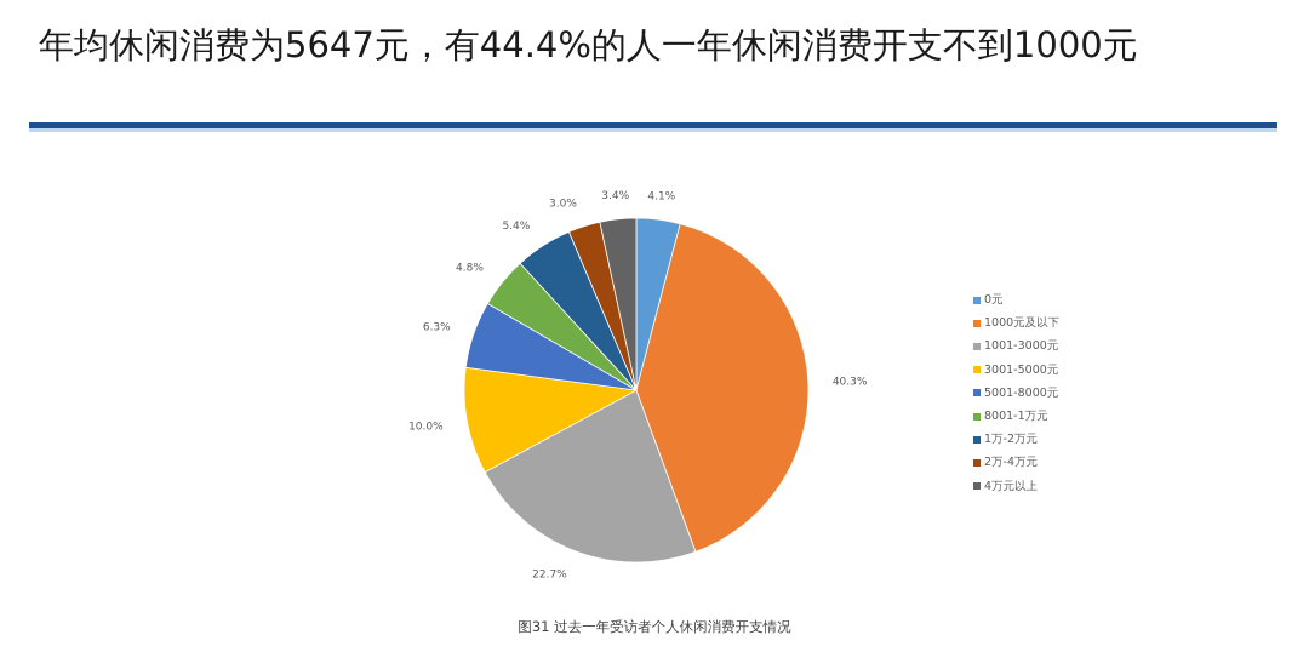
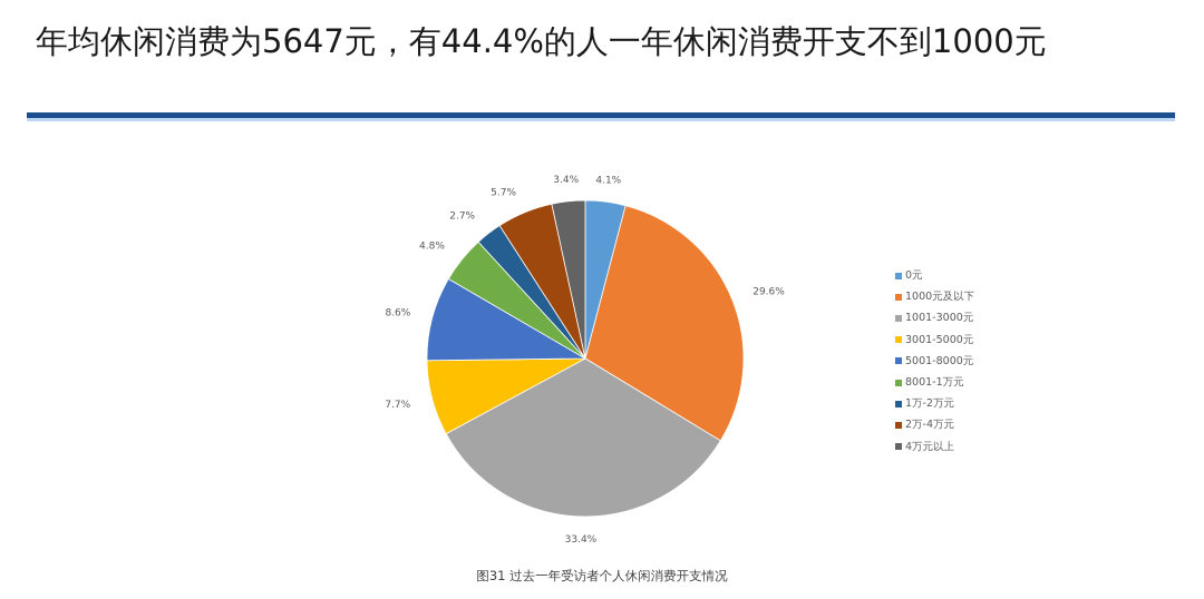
1000元及以下: 40.3% -> 29.6%
1001-3000元: 22.7% -> 33.4%
3001-5000元: 10.0% -> 7.7%
5001-8000元: 6.3% -> 8.6%
1万-2万元: 5.4% -> 2.7%
2万-4万元: 3.0% -> 5.7%
